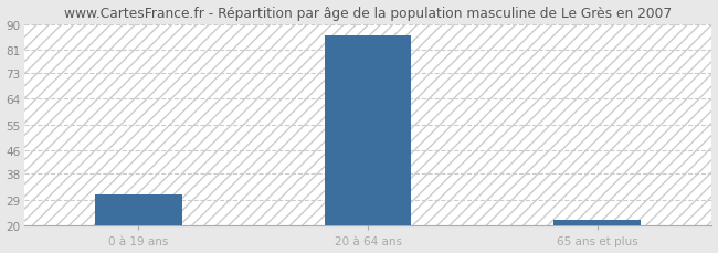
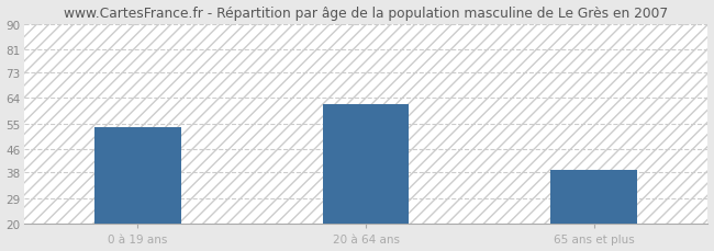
0 à 19 ans: 31 -> 54
20 à 64 ans: 86 -> 62
65 ans et plus: 22 -> 39
